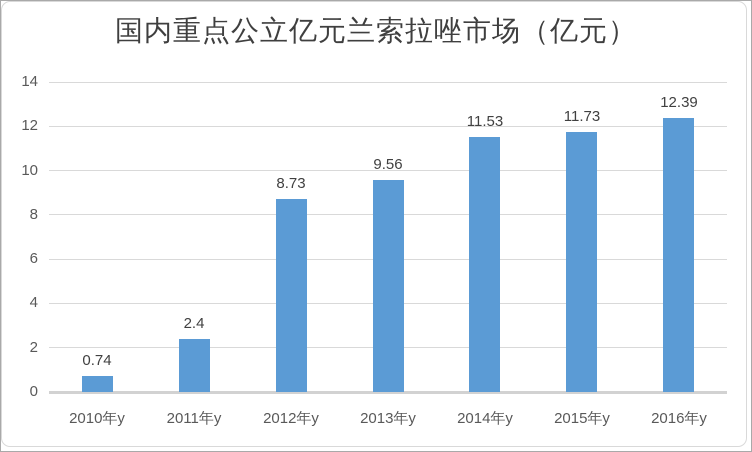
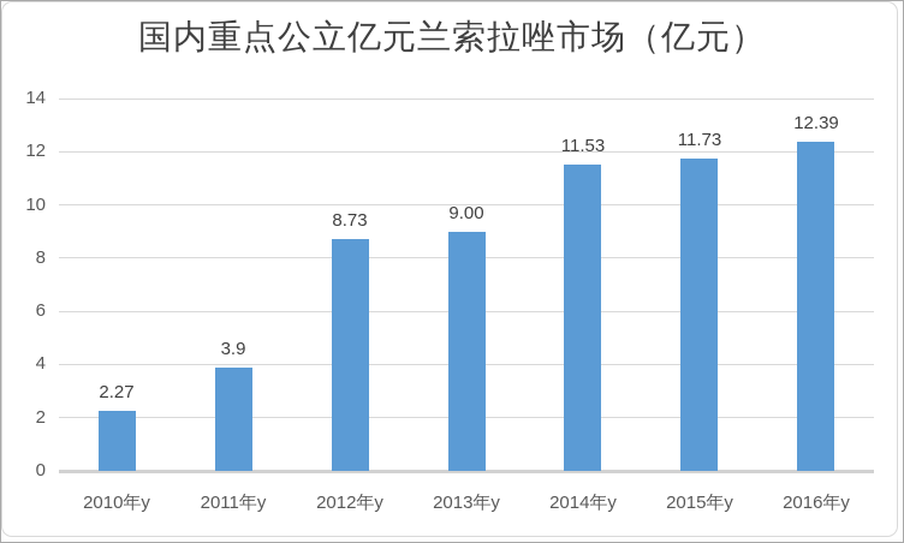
2010年y: 0.74 -> 2.27
2011年y: 2.4 -> 3.9
2013年y: 9.56 -> 9.00
